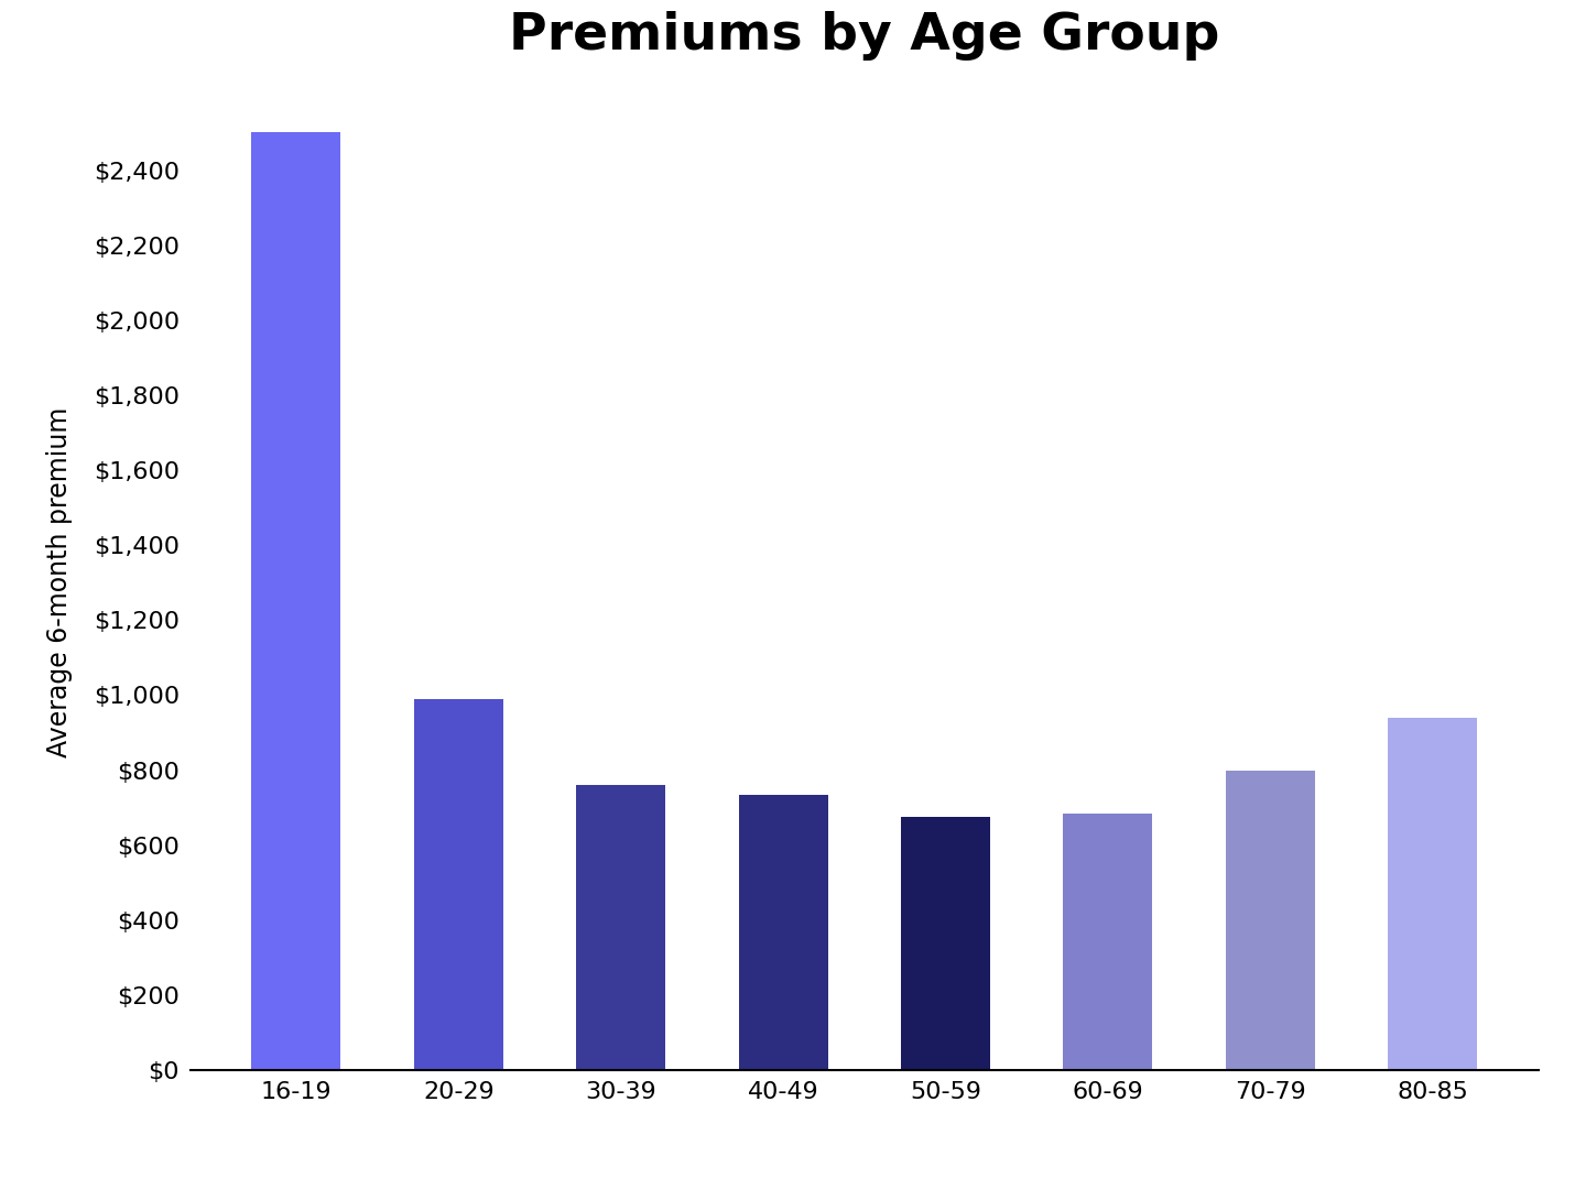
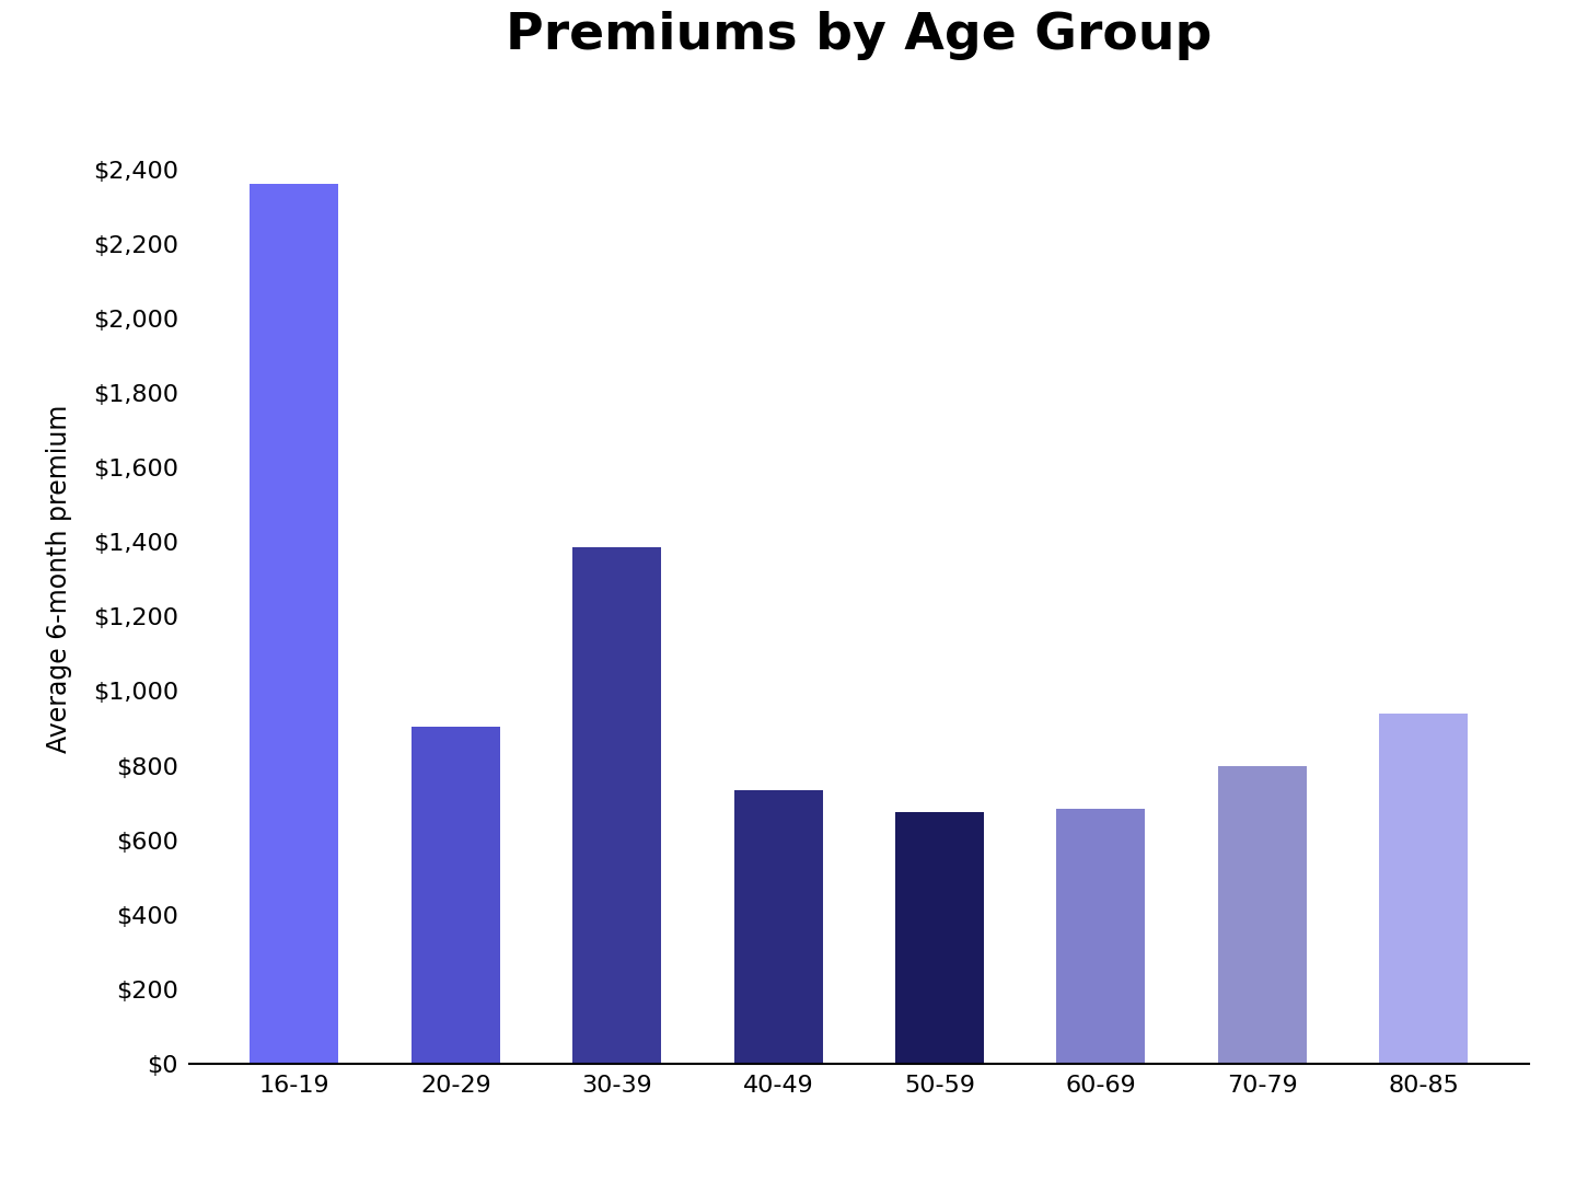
16-19: $2,500 -> $2,360
20-29: $990 -> $905
30-39: $760 -> $1,385
